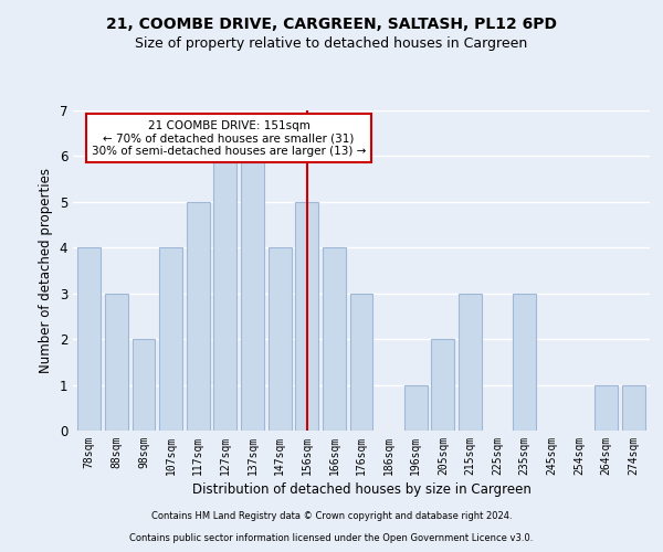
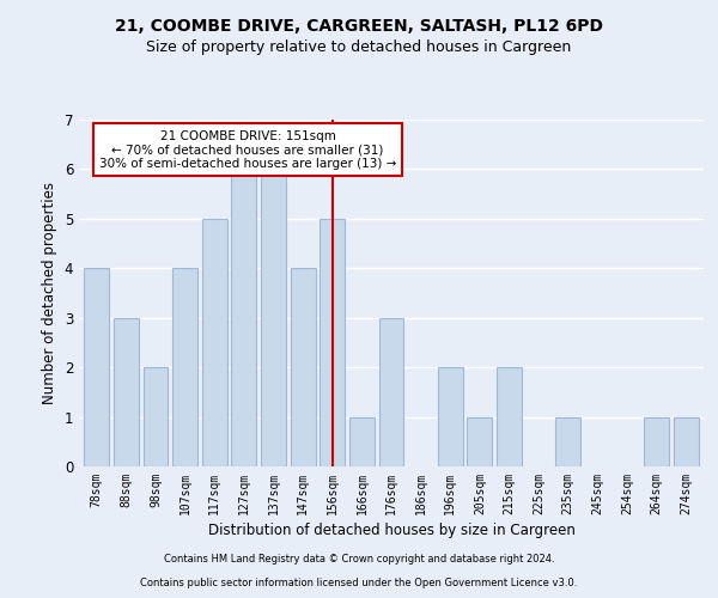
166sqm: 4 -> 1
196sqm: 1 -> 2
205sqm: 2 -> 1
215sqm: 3 -> 2
235sqm: 3 -> 1
